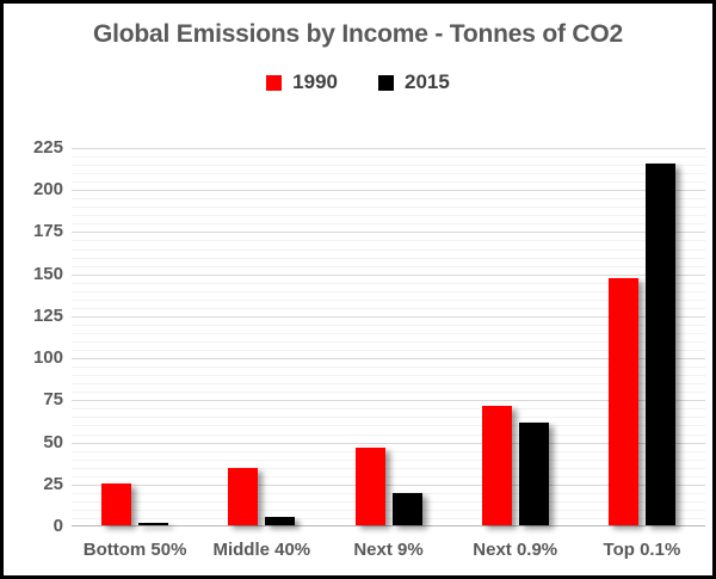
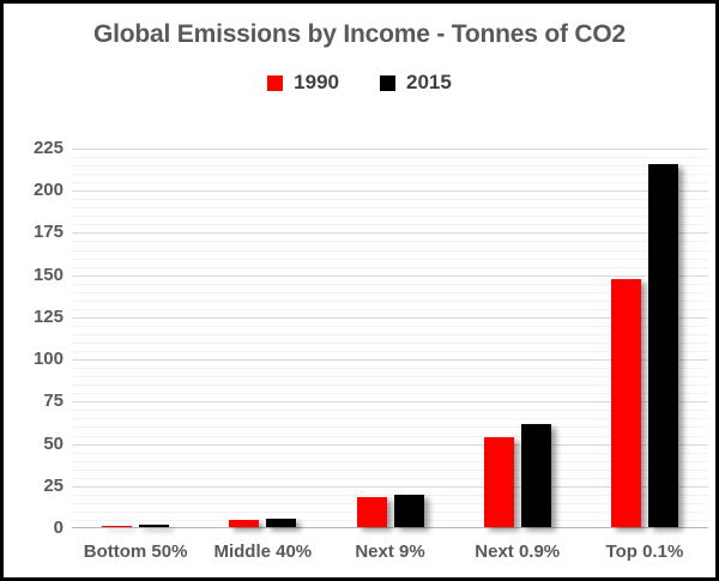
1990/Bottom 50%: 25 -> 1
1990/Middle 40%: 34 -> 4
1990/Next 9%: 46 -> 18
1990/Next 0.9%: 71 -> 53
